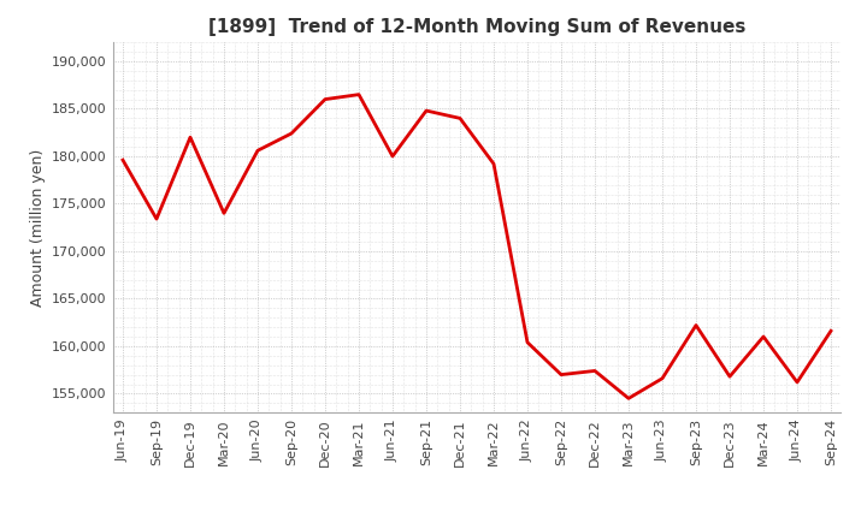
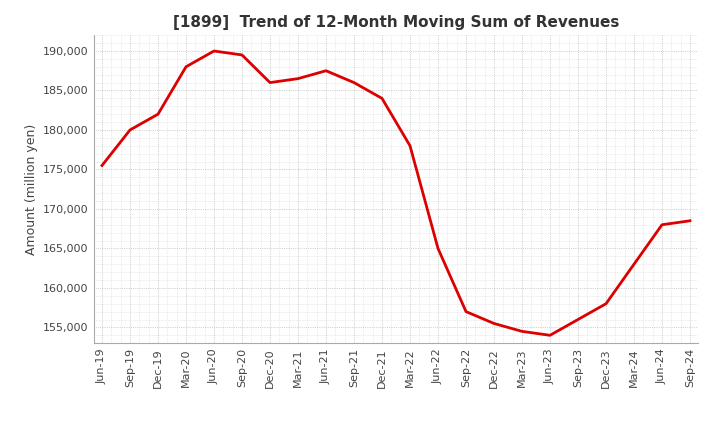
Jun-19: 179,600 -> 175,500
Sep-19: 173,400 -> 180,000
Mar-20: 174,000 -> 188,000
Jun-20: 180,600 -> 190,000
Sep-20: 182,400 -> 189,500
Jun-21: 180,000 -> 187,500
Sep-21: 184,800 -> 186,000
Mar-22: 179,200 -> 178,000
Jun-22: 160,400 -> 165,000
Dec-22: 157,400 -> 155,500
Jun-23: 156,600 -> 154,000
Sep-23: 162,200 -> 156,000
Dec-23: 156,800 -> 158,000
Mar-24: 161,000 -> 163,000
Jun-24: 156,200 -> 168,000
Sep-24: 161,600 -> 168,500
